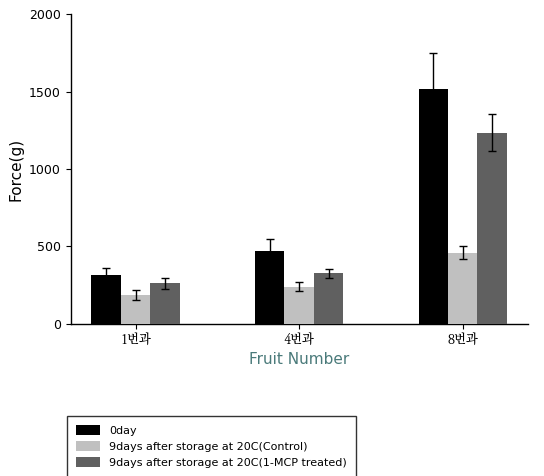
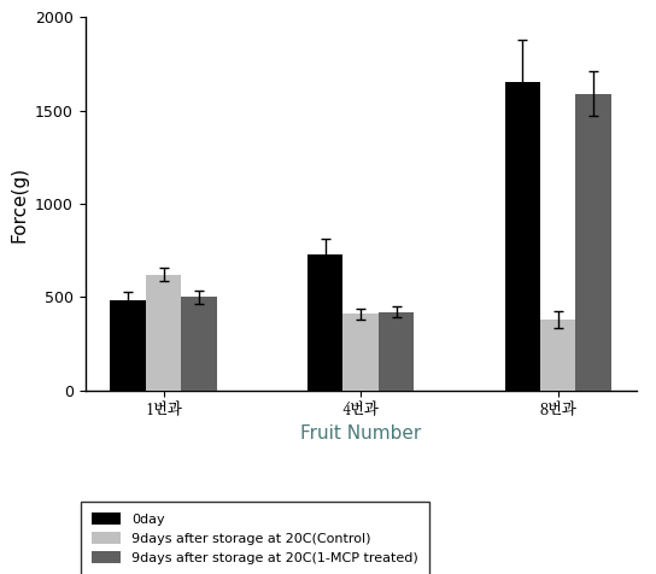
0day/1번과: 320 -> 480
9days after storage at 20C(Control)/1번과: 180 -> 620
9days after storage at 20C(1-MCP treated)/1번과: 260 -> 500
0day/4번과: 470 -> 730
9days after storage at 20C(Control)/4번과: 240 -> 410
9days after storage at 20C(1-MCP treated)/4번과: 320 -> 420
0day/8번과: 1520 -> 1650
9days after storage at 20C(Control)/8번과: 460 -> 380
9days after storage at 20C(1-MCP treated)/8번과: 1240 -> 1590
